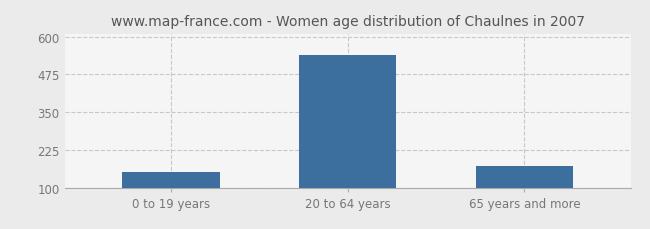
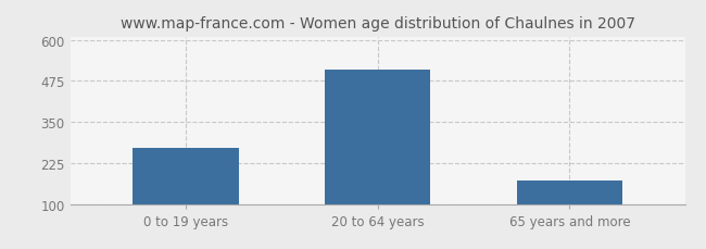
0 to 19 years: 150 -> 270
20 to 64 years: 540 -> 510
